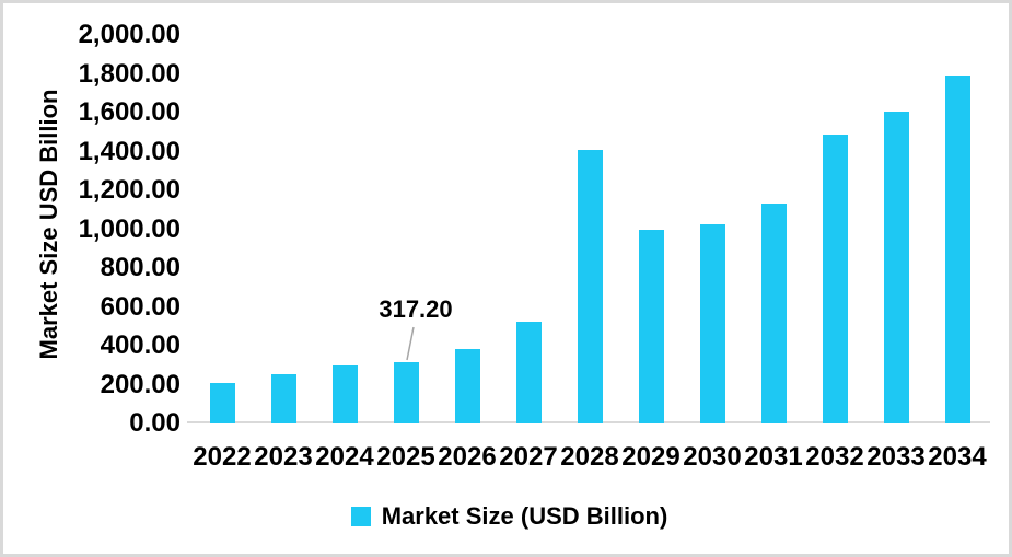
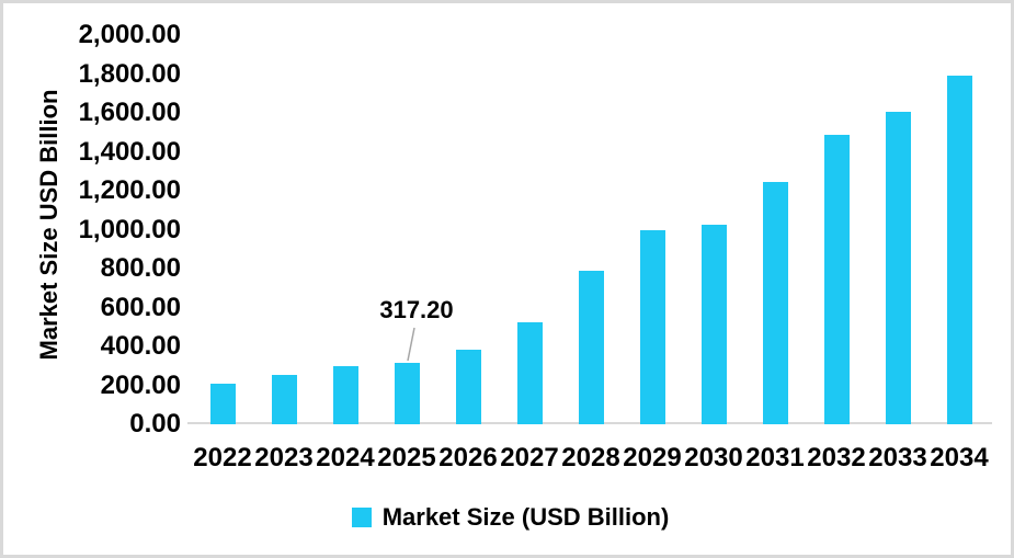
2028: 1410 -> 790
2031: 1130 -> 1240
